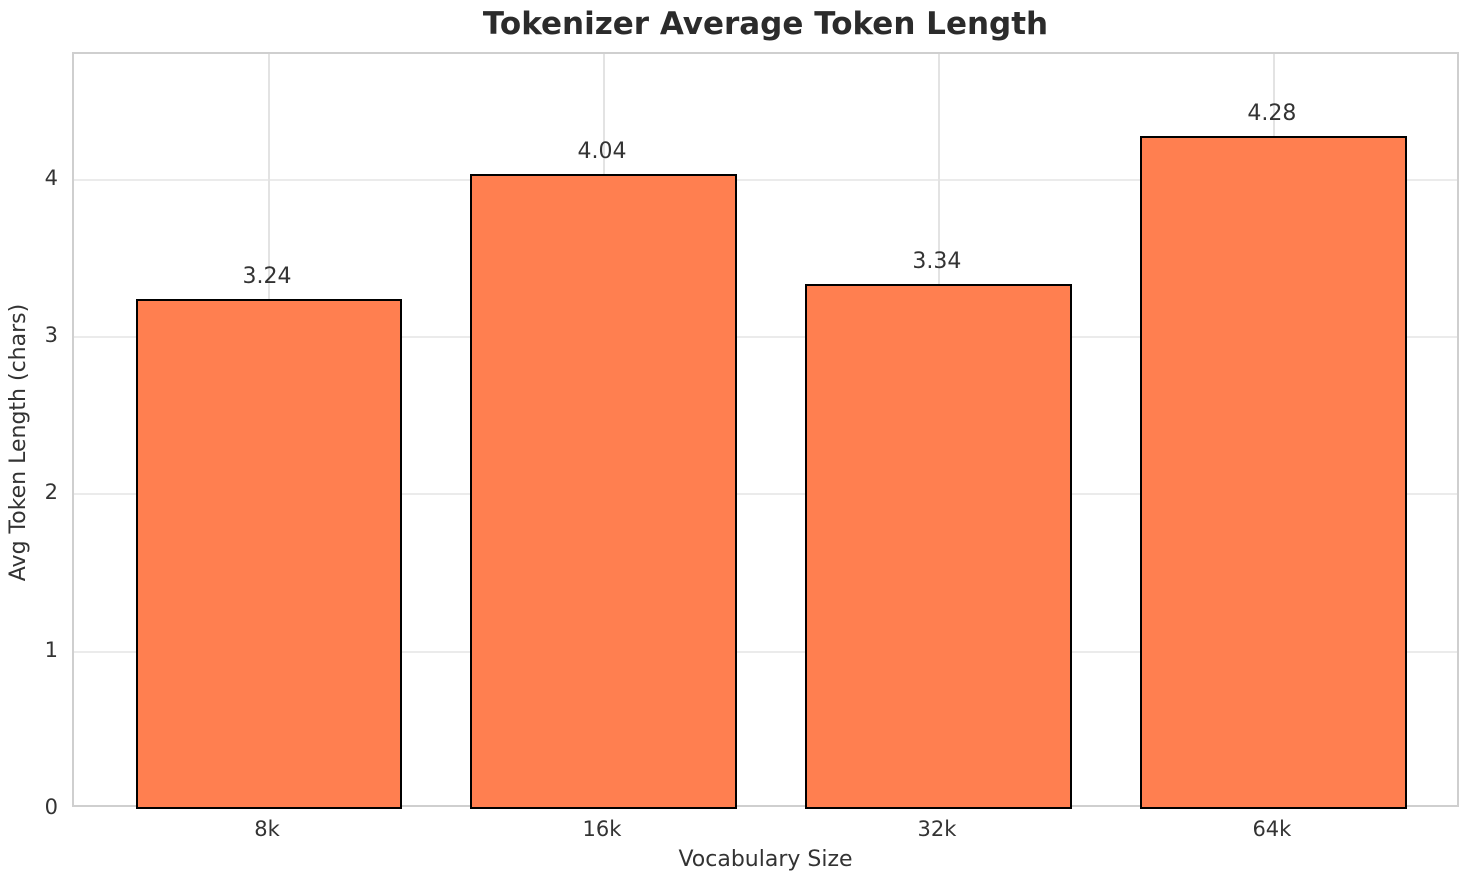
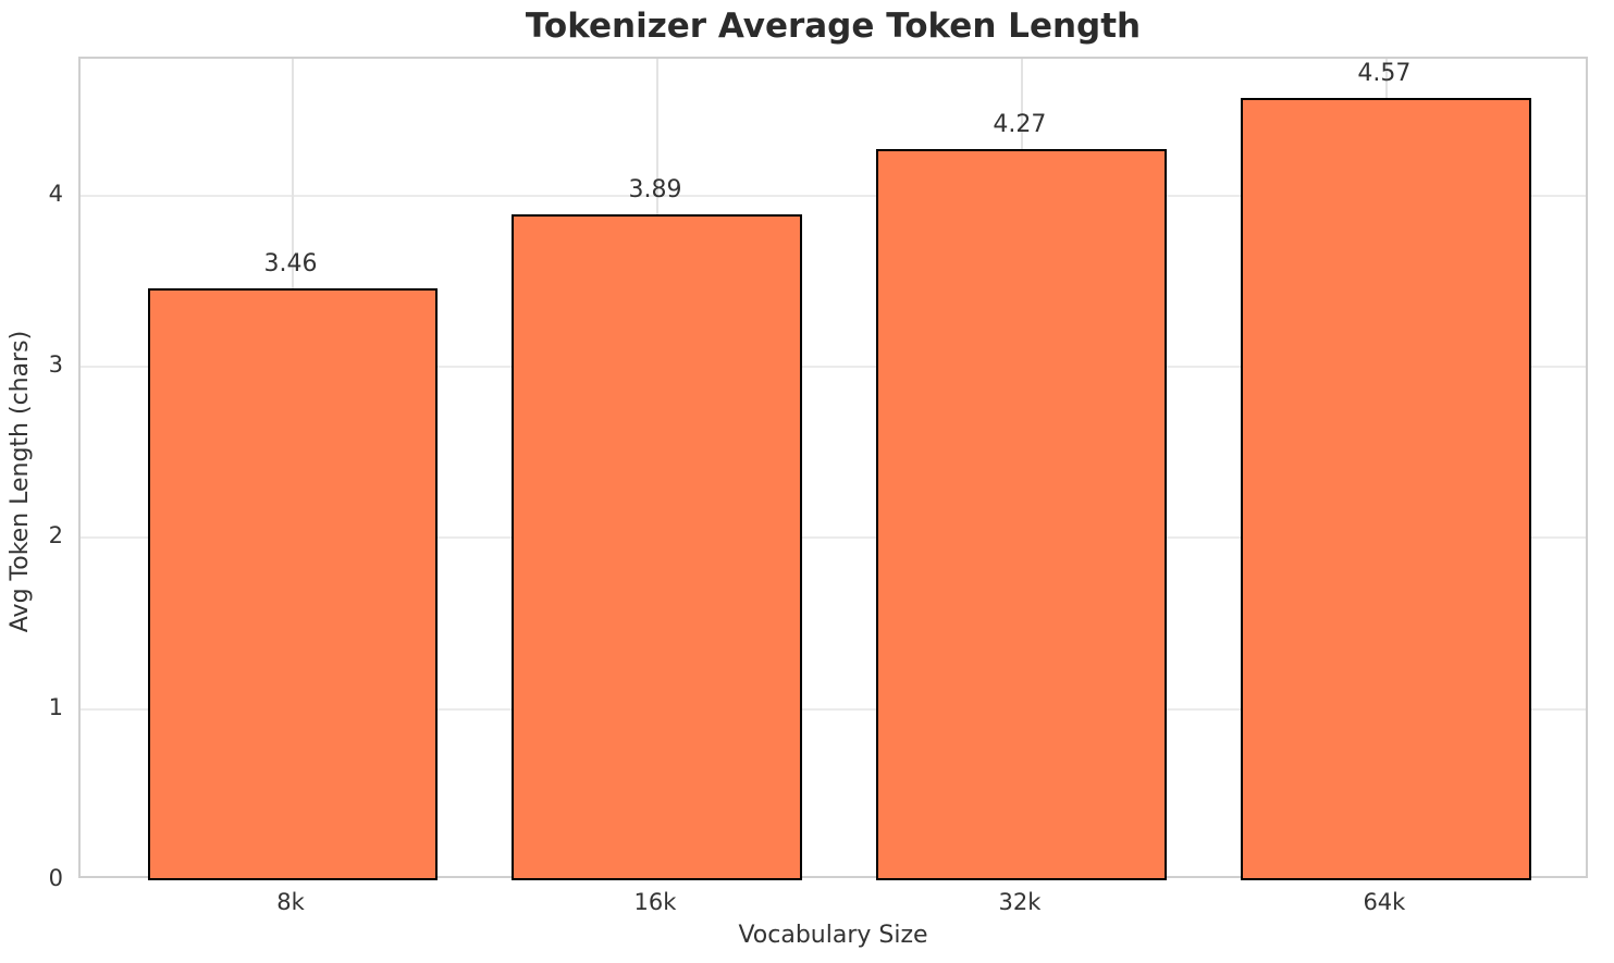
8k: 3.24 -> 3.46
16k: 4.04 -> 3.89
32k: 3.34 -> 4.27
64k: 4.28 -> 4.57
